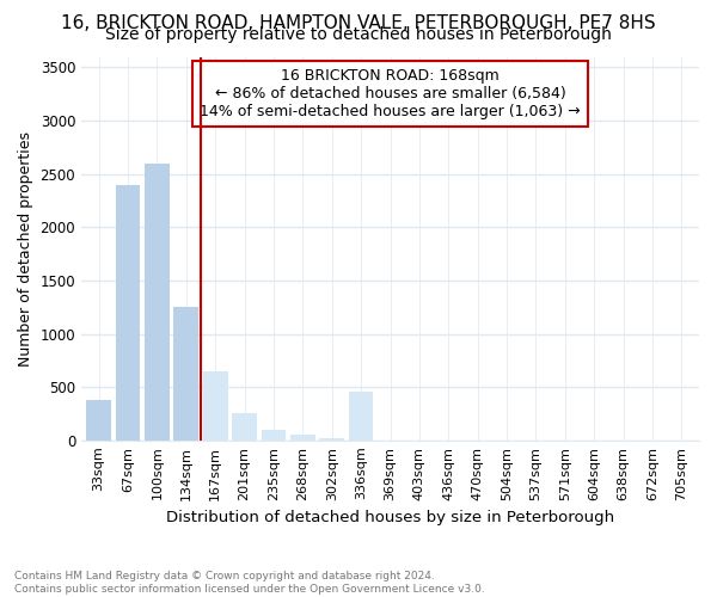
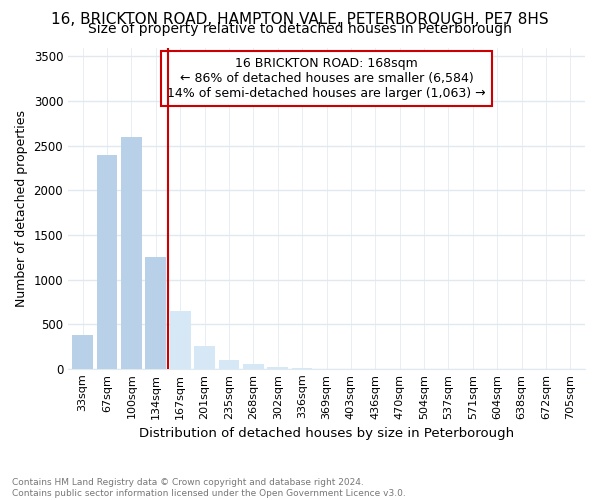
336sqm: 460 -> 0
